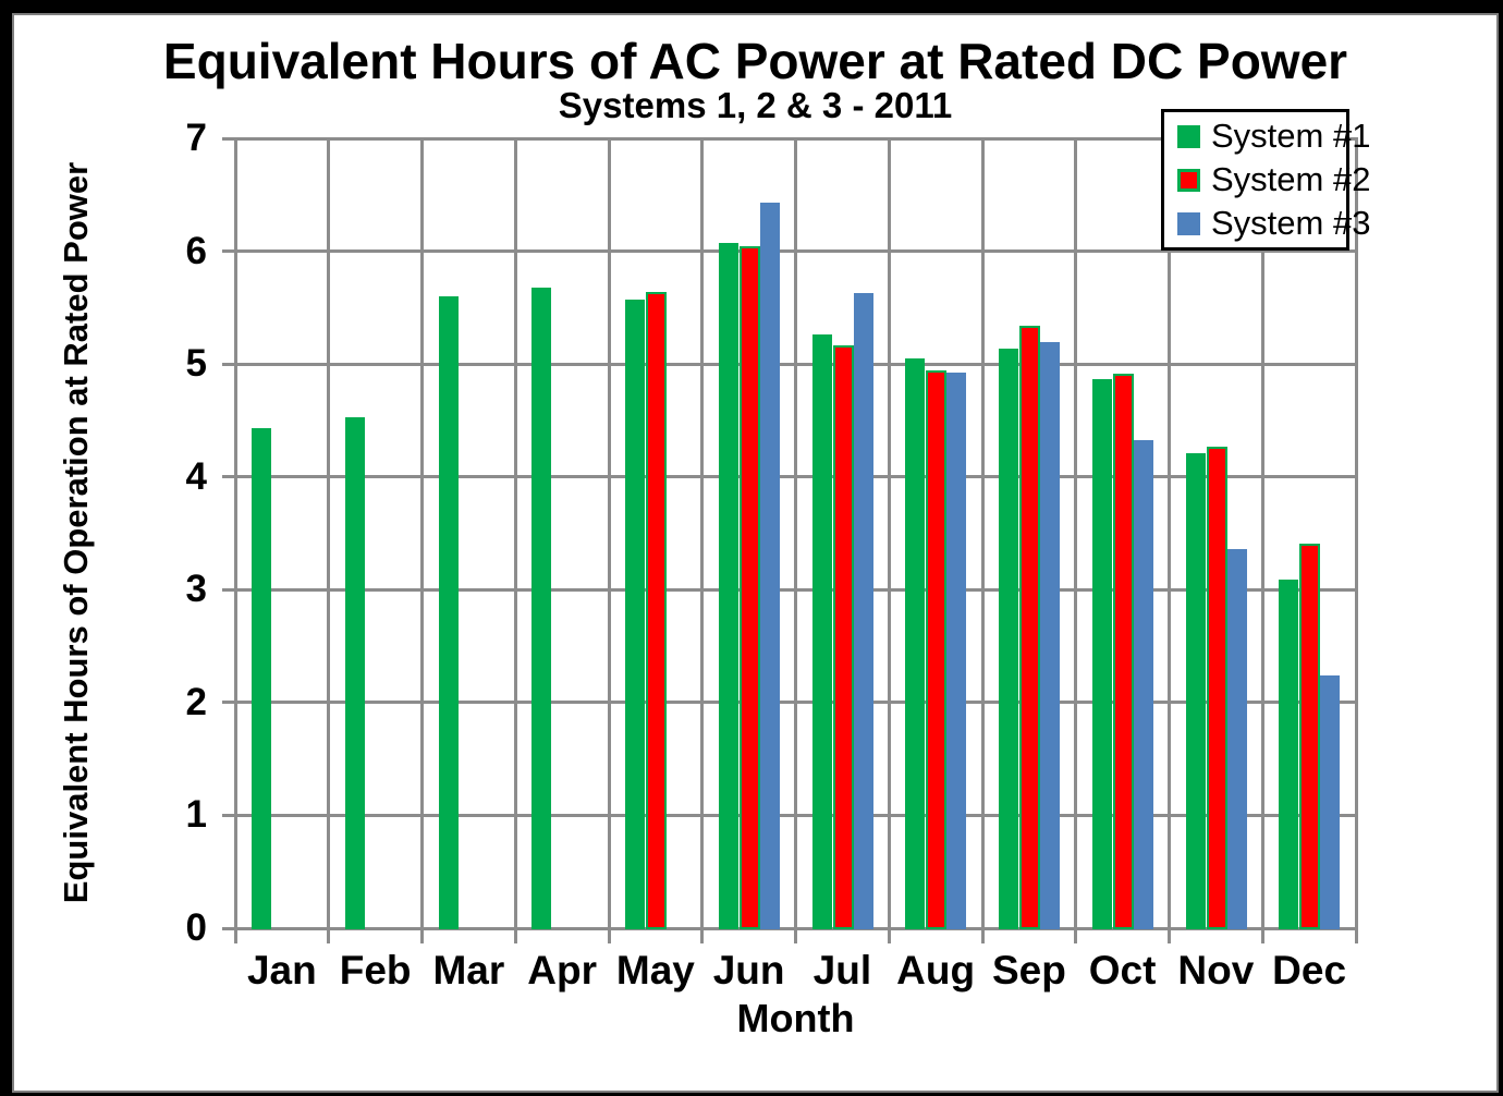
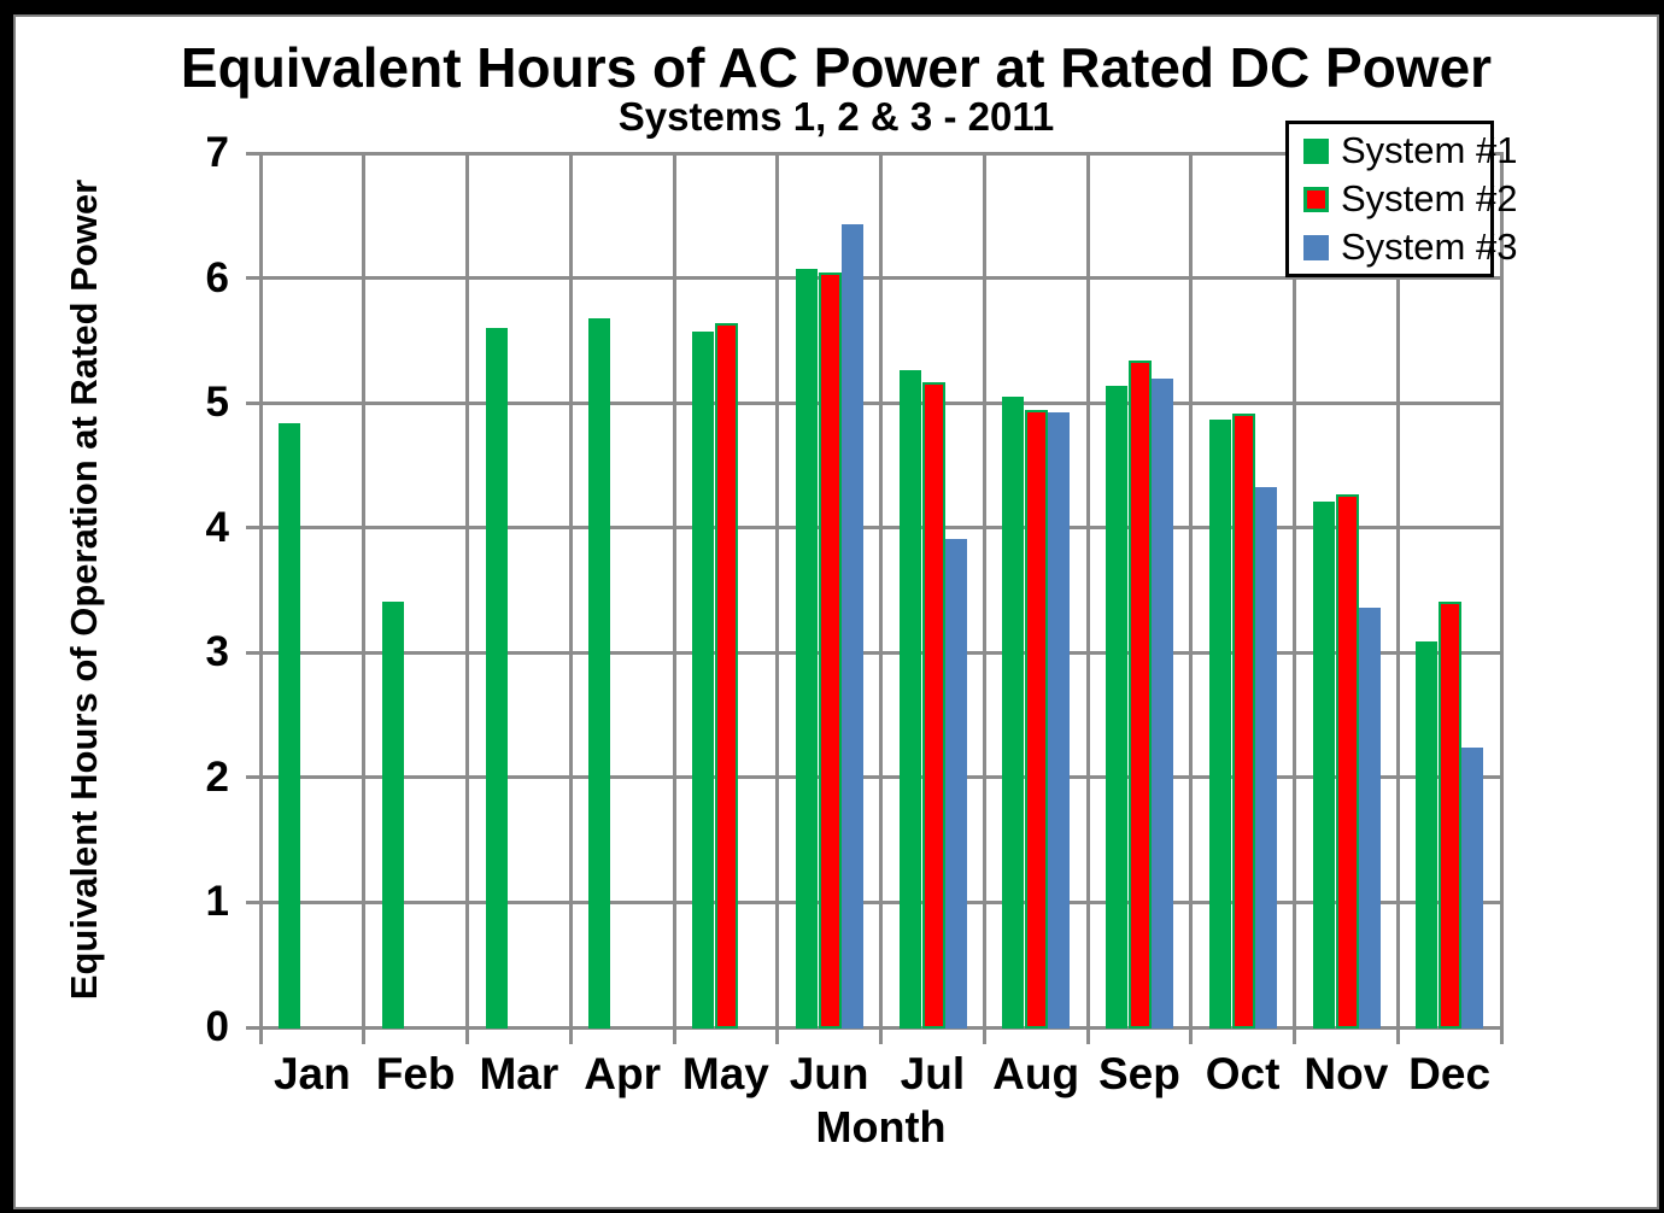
System #1/Jan: 4.43 -> 4.84
System #1/Feb: 4.53 -> 3.41
System #3/Jul: 5.63 -> 3.91
